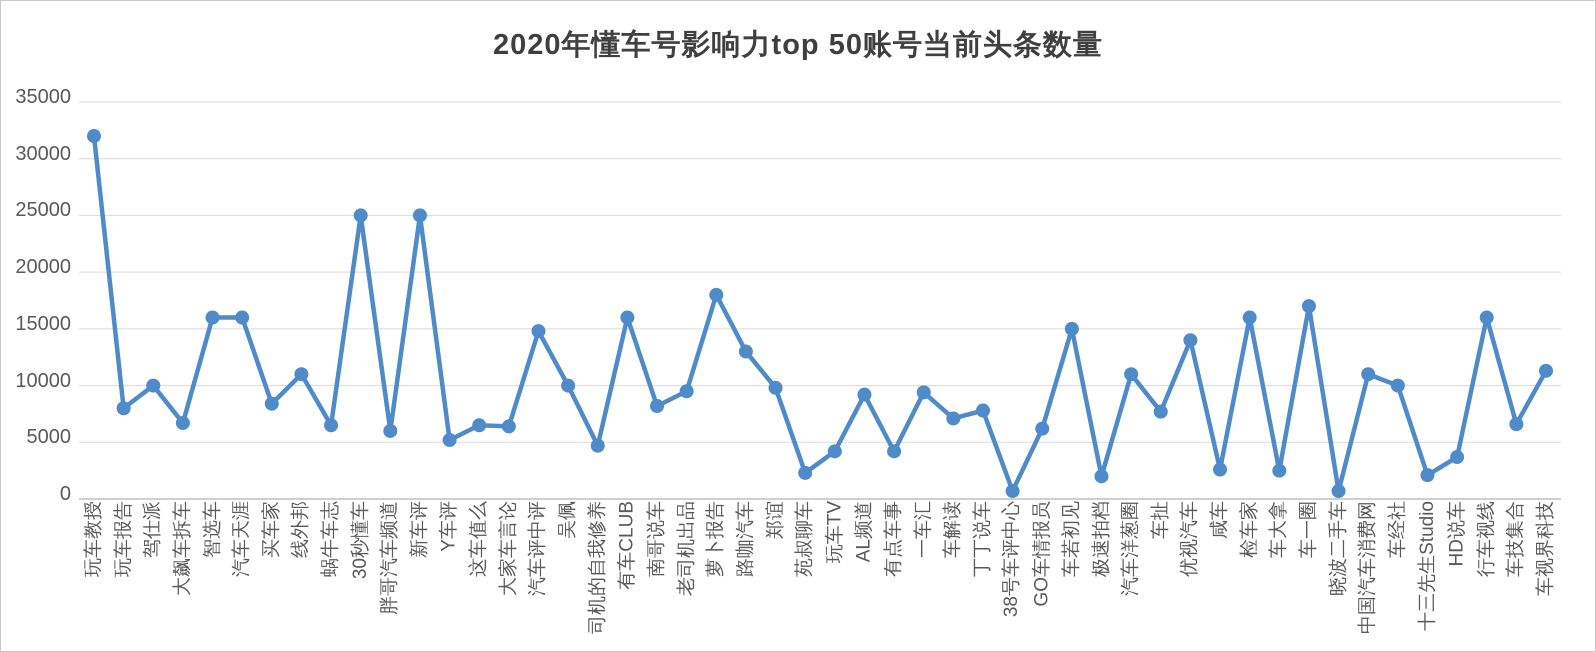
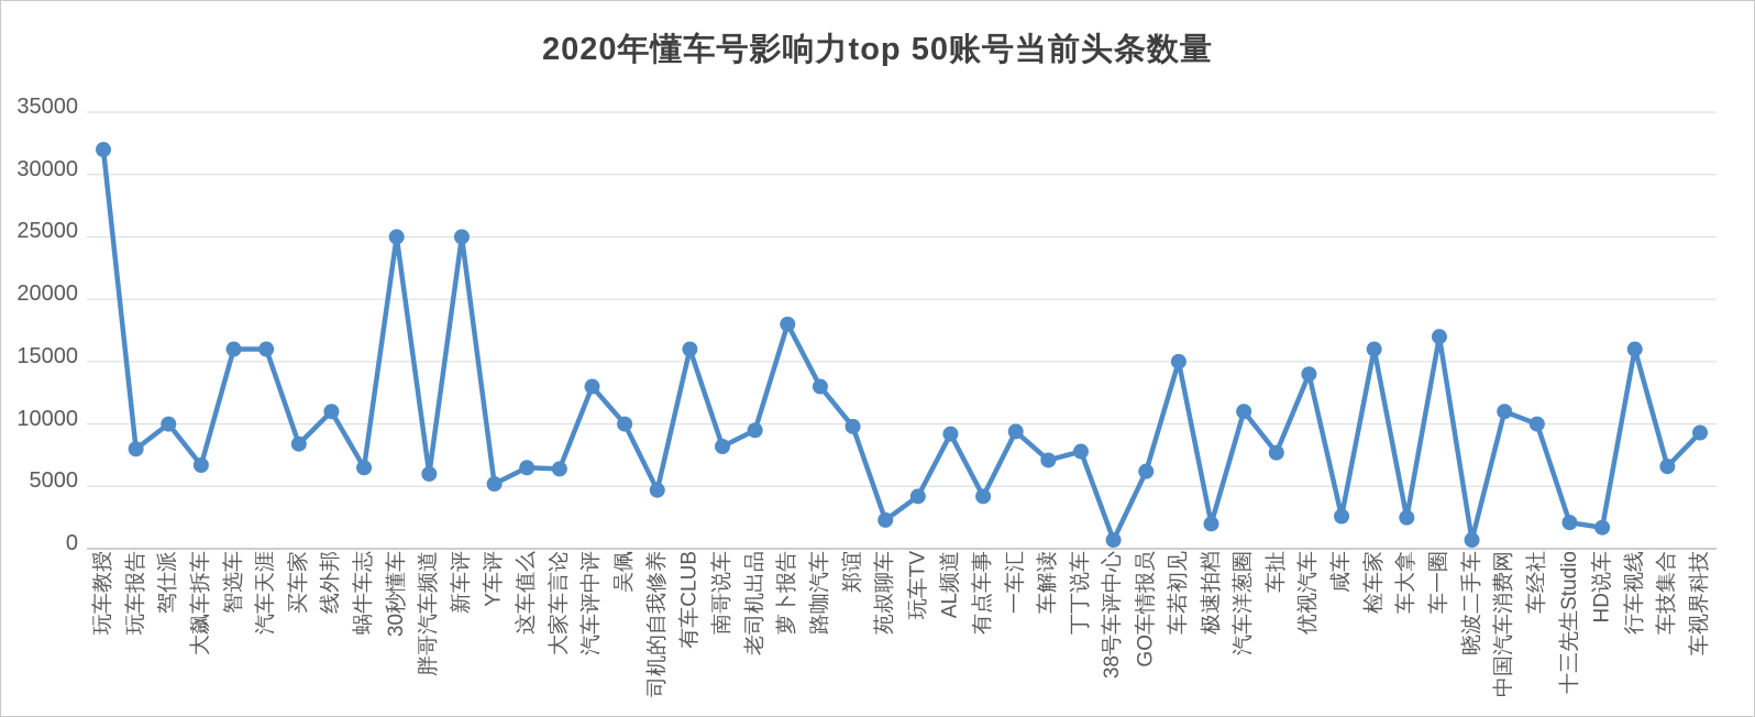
汽车评中评: 14800 -> 13000
HD说车: 3700 -> 1700
车视界科技: 11300 -> 9300
